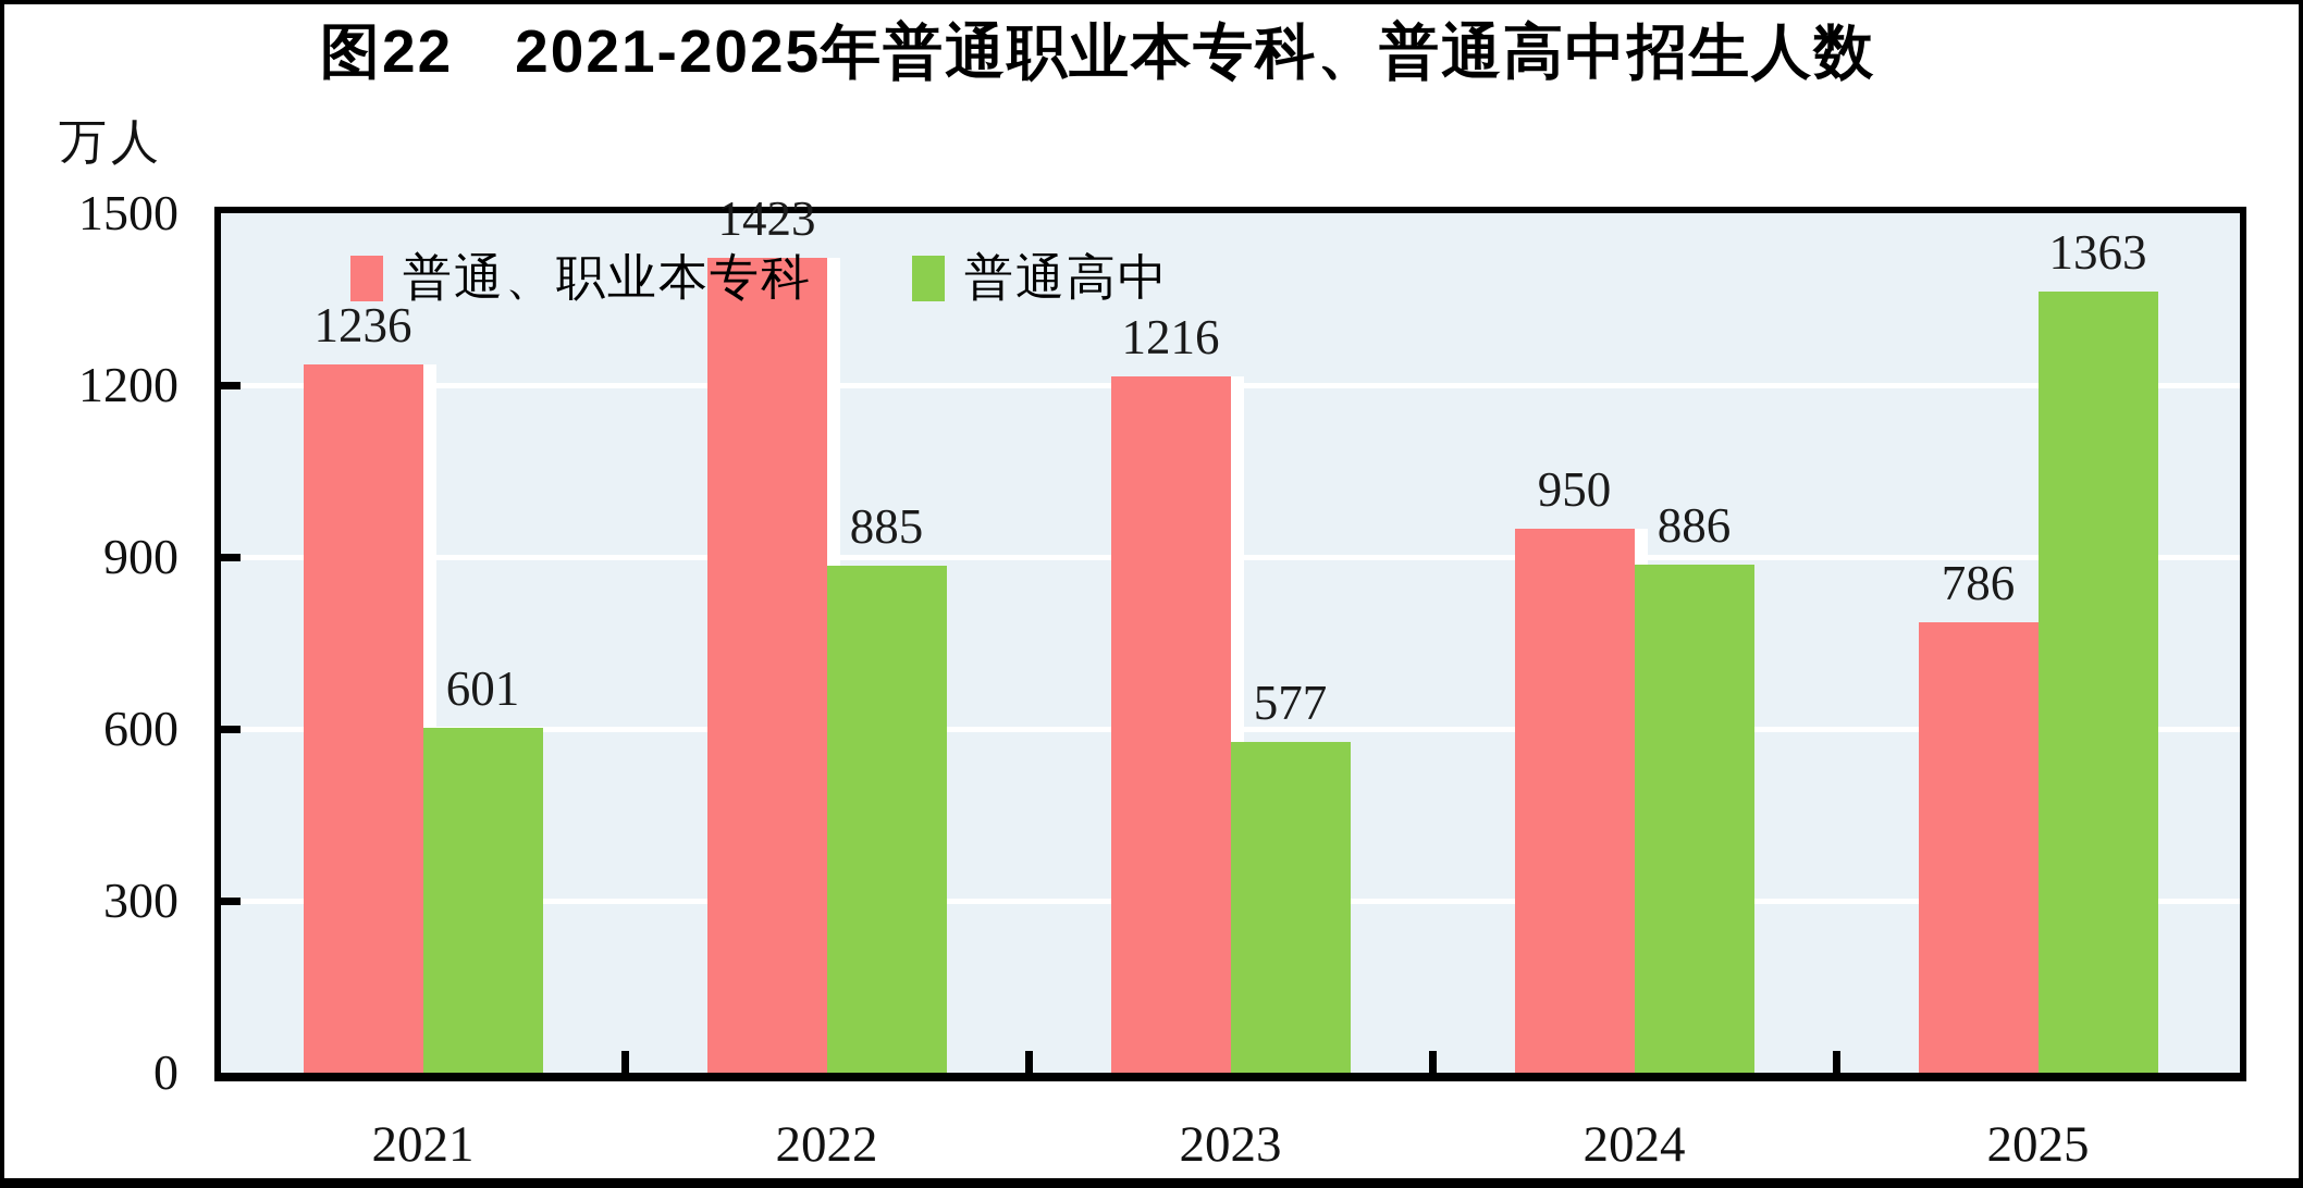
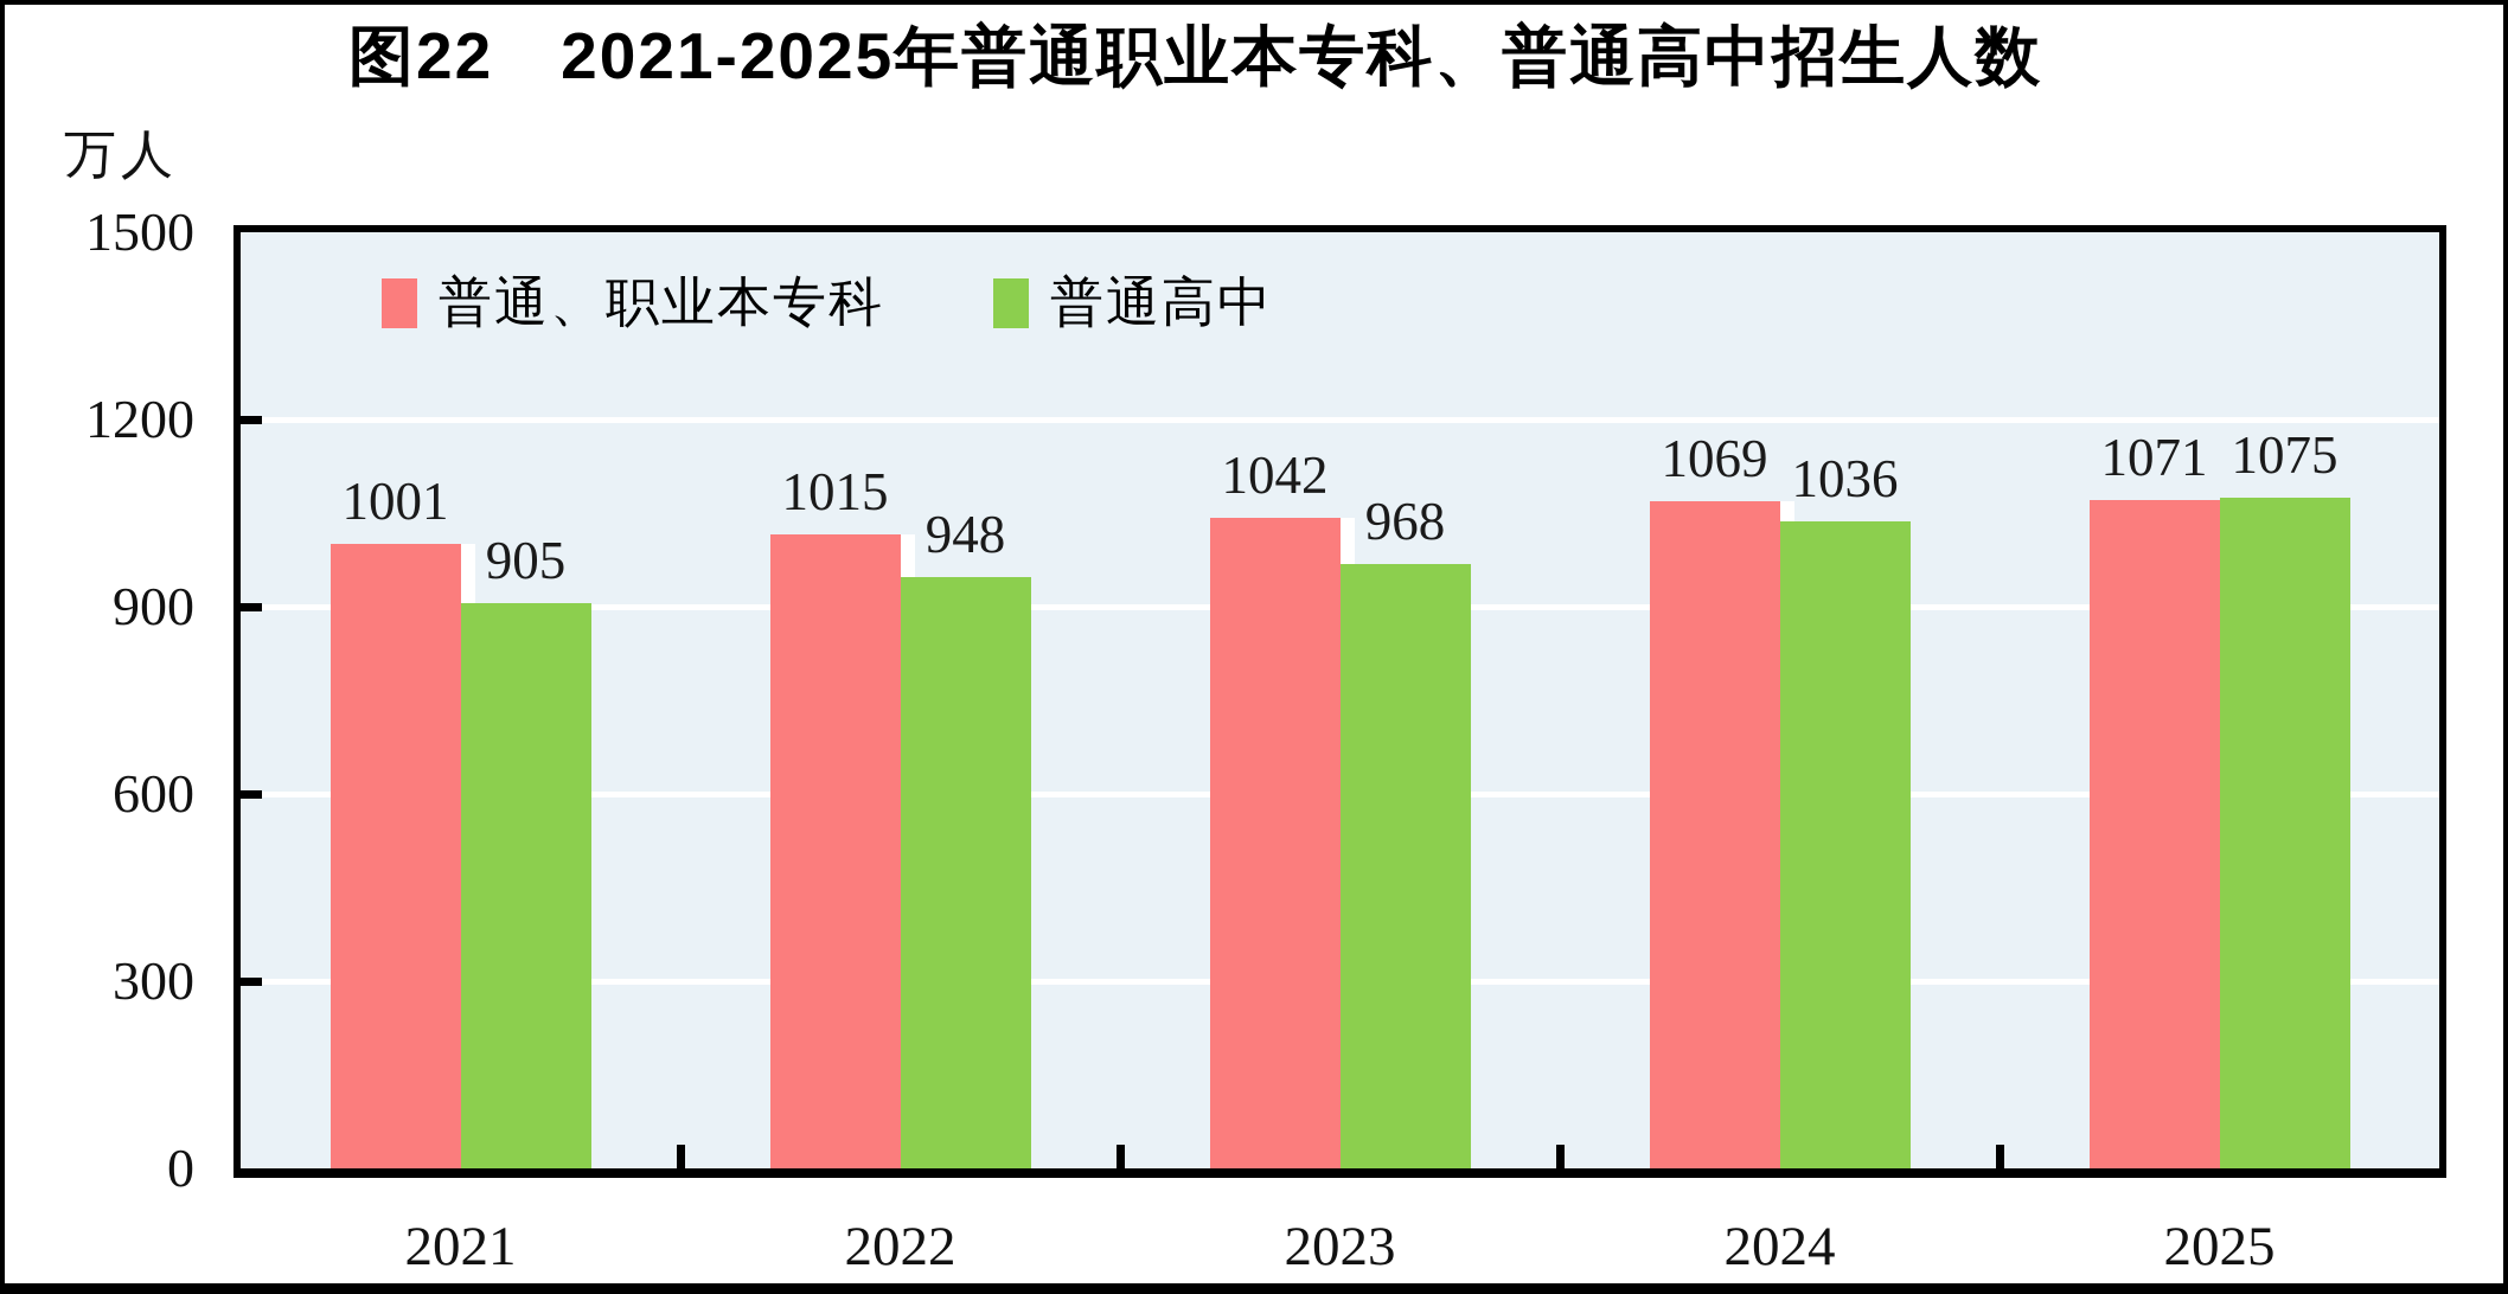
普通、职业本专科/2021: 1236 -> 1001
普通高中/2021: 601 -> 905
普通、职业本专科/2022: 1423 -> 1015
普通高中/2022: 885 -> 948
普通、职业本专科/2023: 1216 -> 1042
普通高中/2023: 577 -> 968
普通、职业本专科/2024: 950 -> 1069
普通高中/2024: 886 -> 1036
普通、职业本专科/2025: 786 -> 1071
普通高中/2025: 1363 -> 1075
